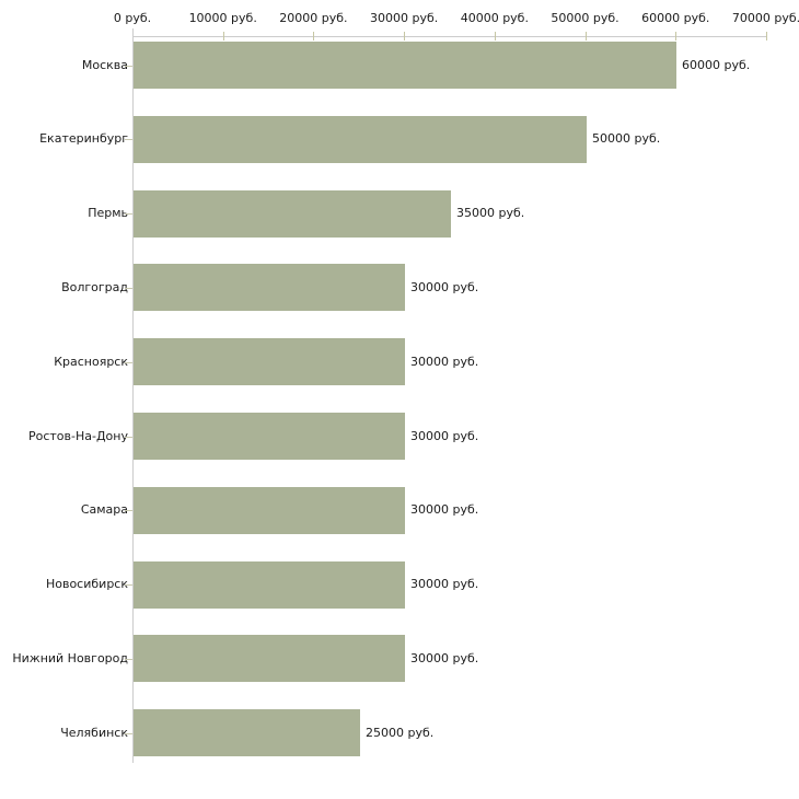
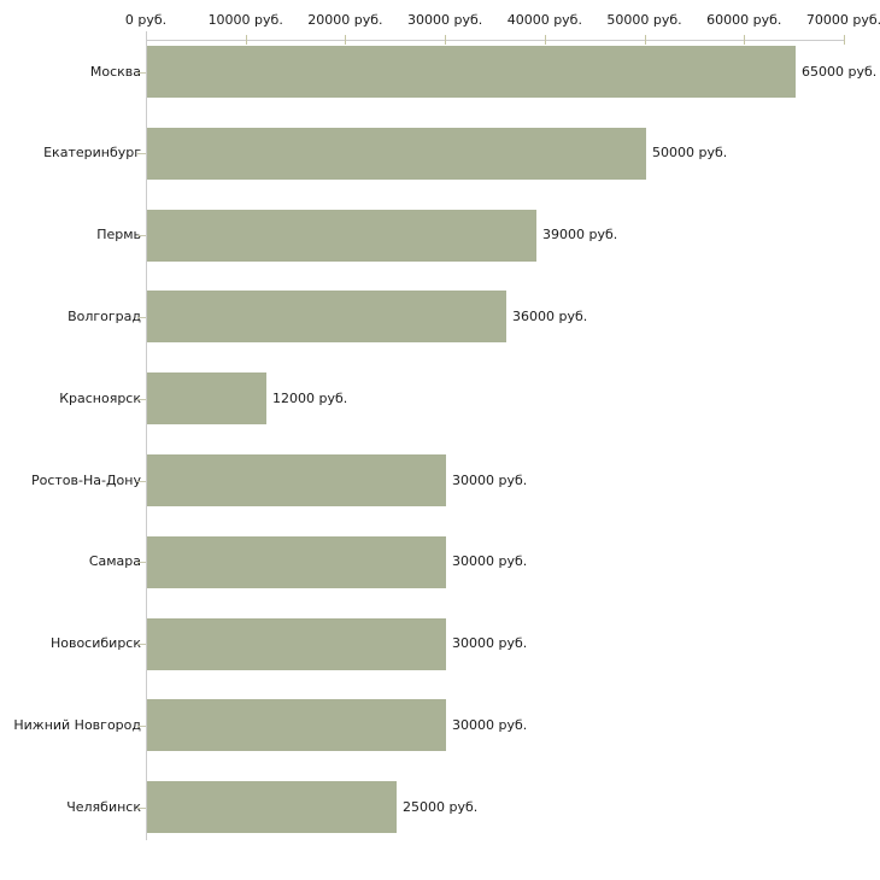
Москва: 60000 -> 65000
Пермь: 35000 -> 39000
Волгоград: 30000 -> 36000
Красноярск: 30000 -> 12000
